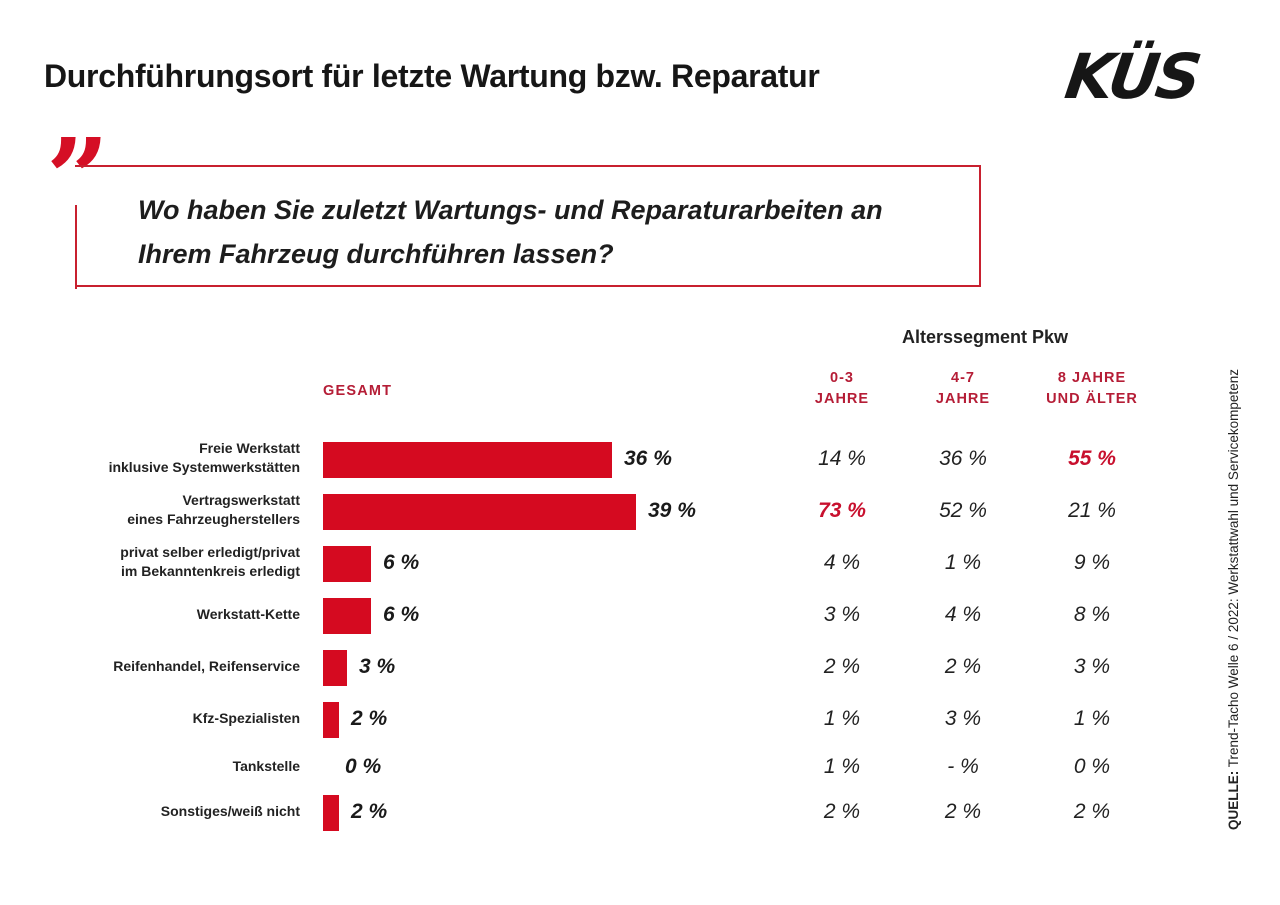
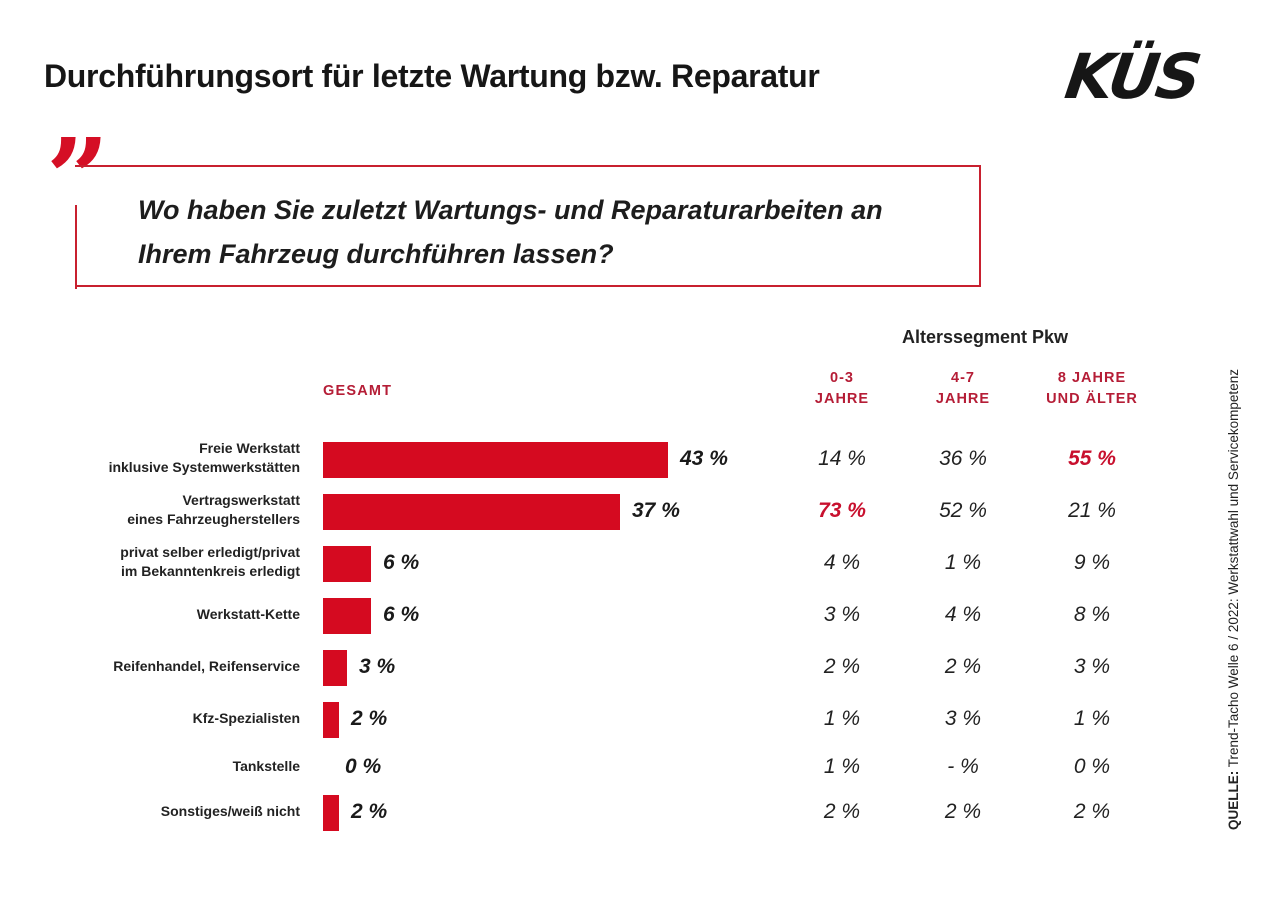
Freie Werkstatt inklusive Systemwerkstätten: 36 -> 43
Vertragswerkstatt eines Fahrzeugherstellers: 39 -> 37
